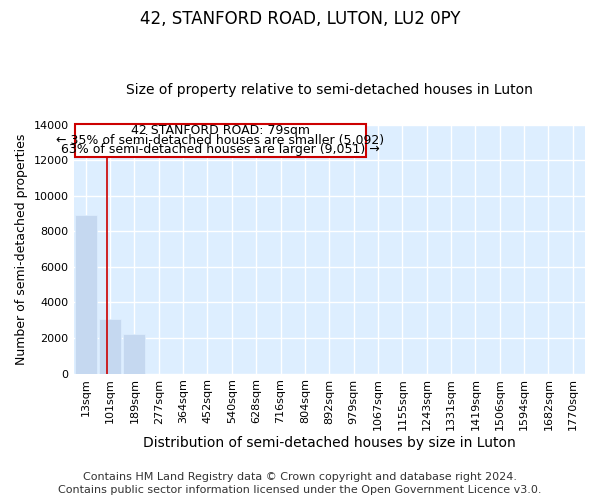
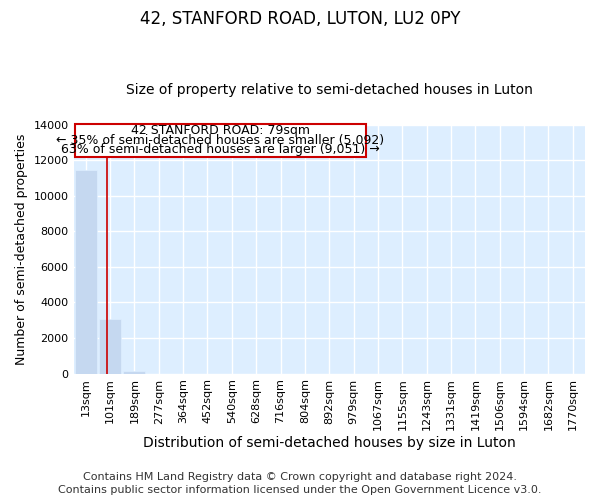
13sqm: 8900 -> 11400
189sqm: 2200 -> 200
